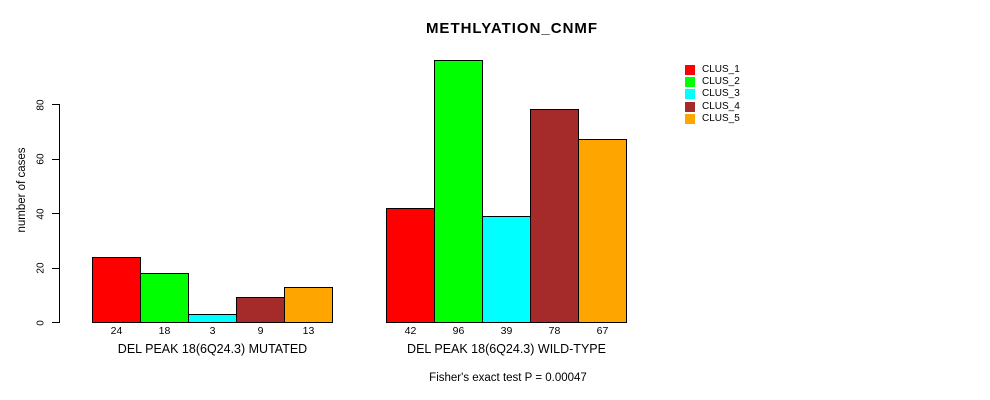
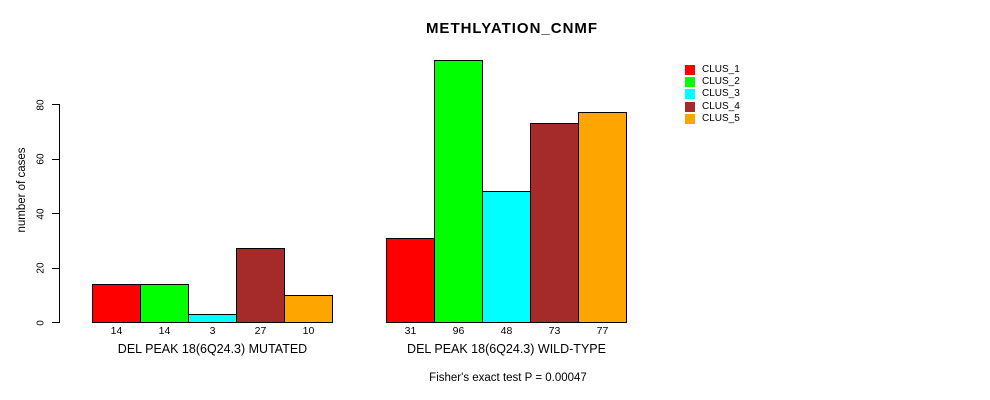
CLUS_1/DEL PEAK 18(6Q24.3) MUTATED: 24 -> 14
CLUS_2/DEL PEAK 18(6Q24.3) MUTATED: 18 -> 14
CLUS_4/DEL PEAK 18(6Q24.3) MUTATED: 9 -> 27
CLUS_5/DEL PEAK 18(6Q24.3) MUTATED: 13 -> 10
CLUS_1/DEL PEAK 18(6Q24.3) WILD-TYPE: 42 -> 31
CLUS_3/DEL PEAK 18(6Q24.3) WILD-TYPE: 39 -> 48
CLUS_4/DEL PEAK 18(6Q24.3) WILD-TYPE: 78 -> 73
CLUS_5/DEL PEAK 18(6Q24.3) WILD-TYPE: 67 -> 77
